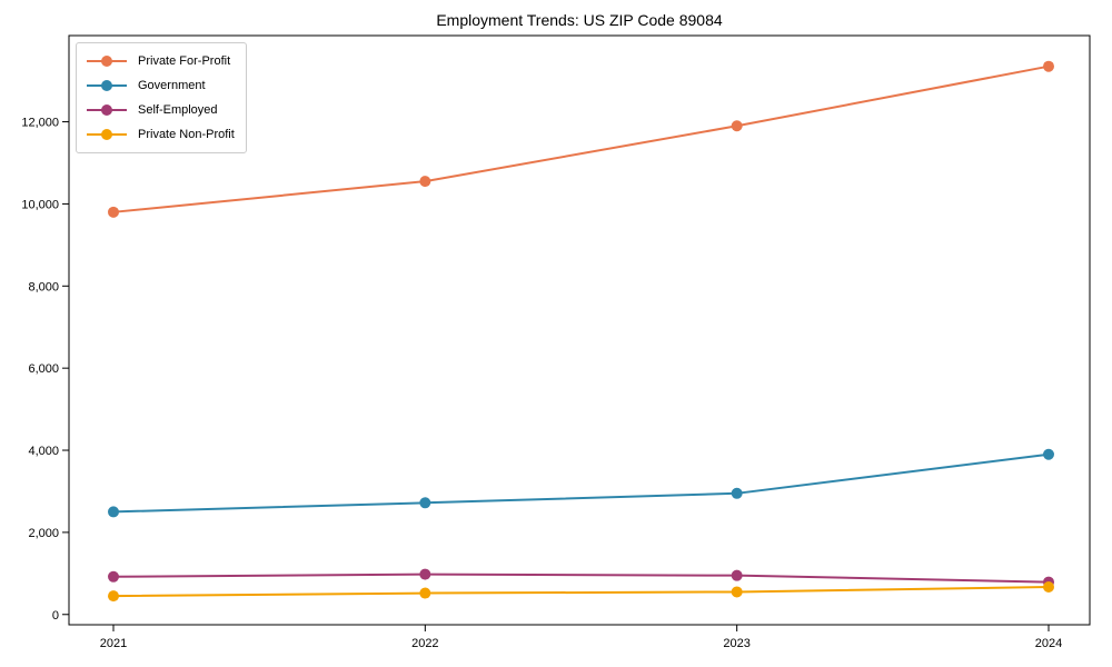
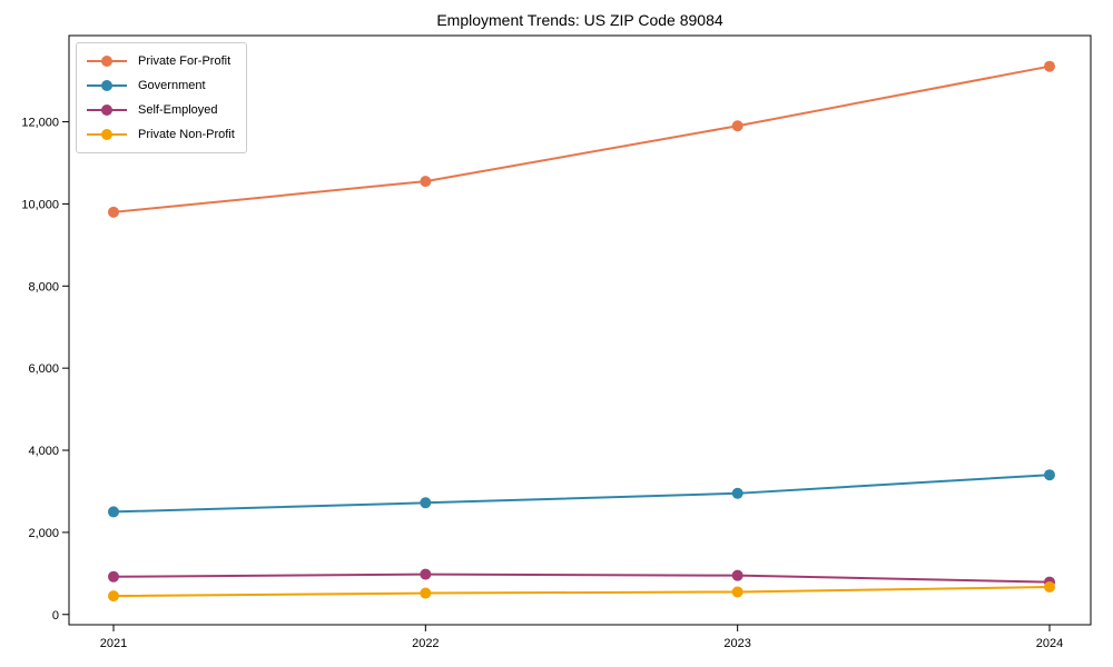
Government/2024: 3900 -> 3400
